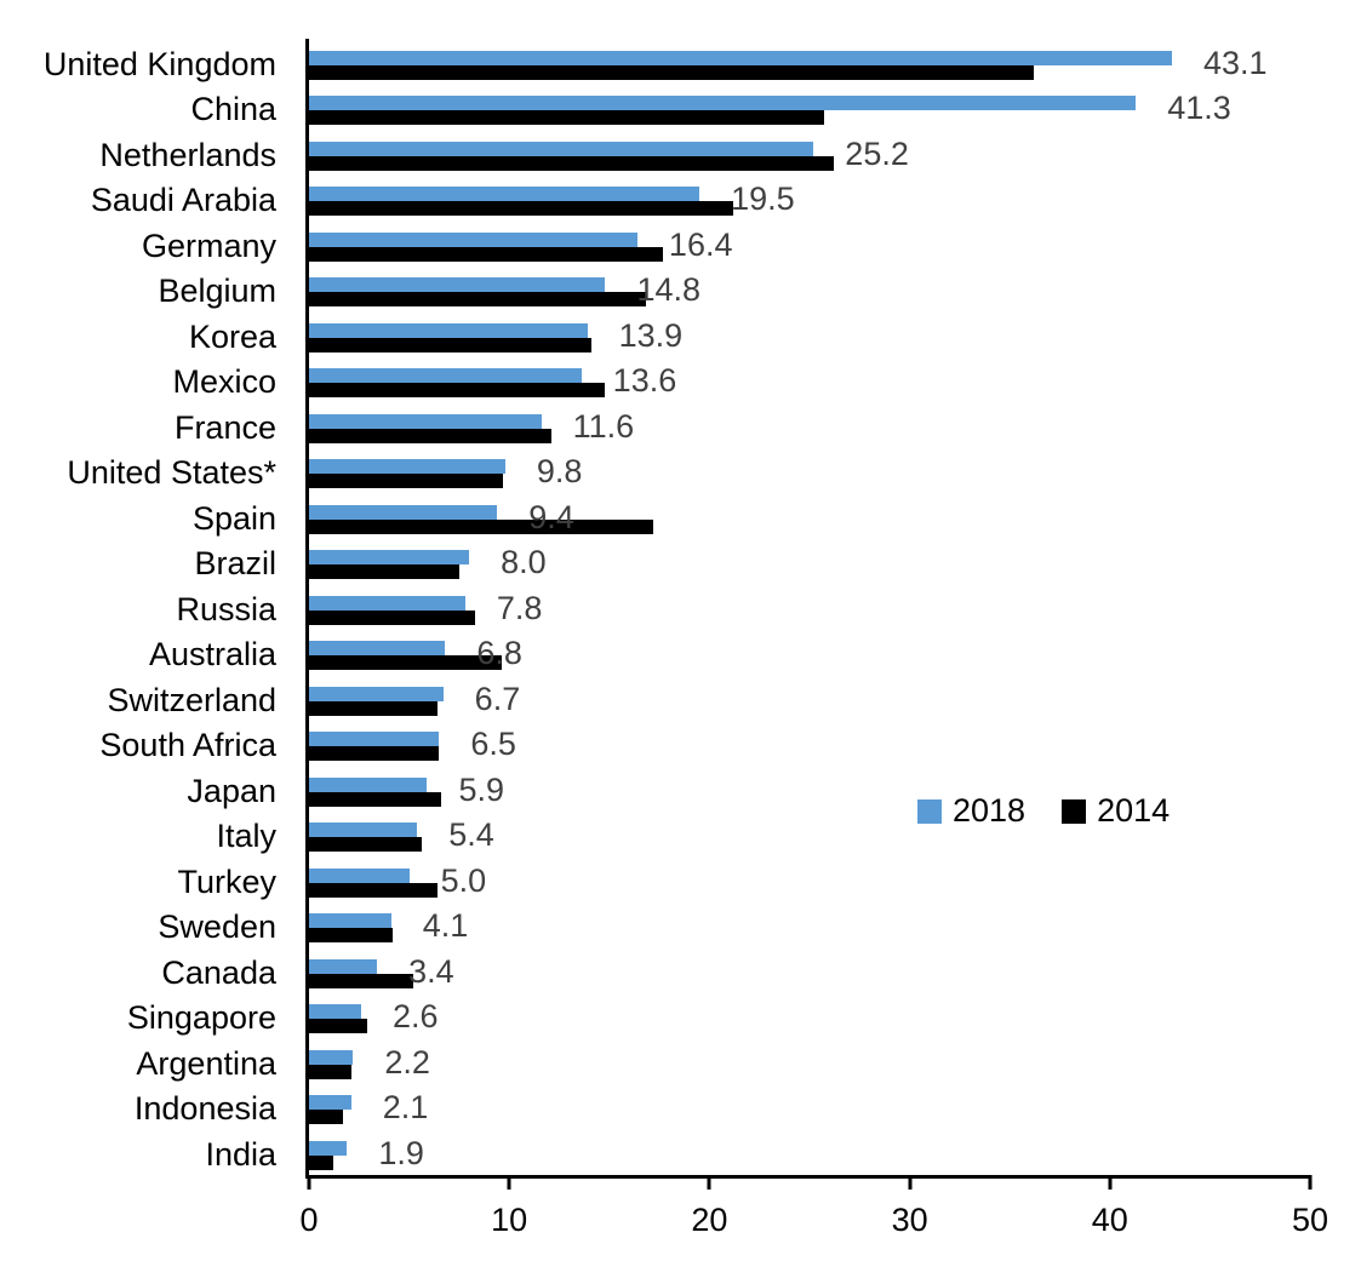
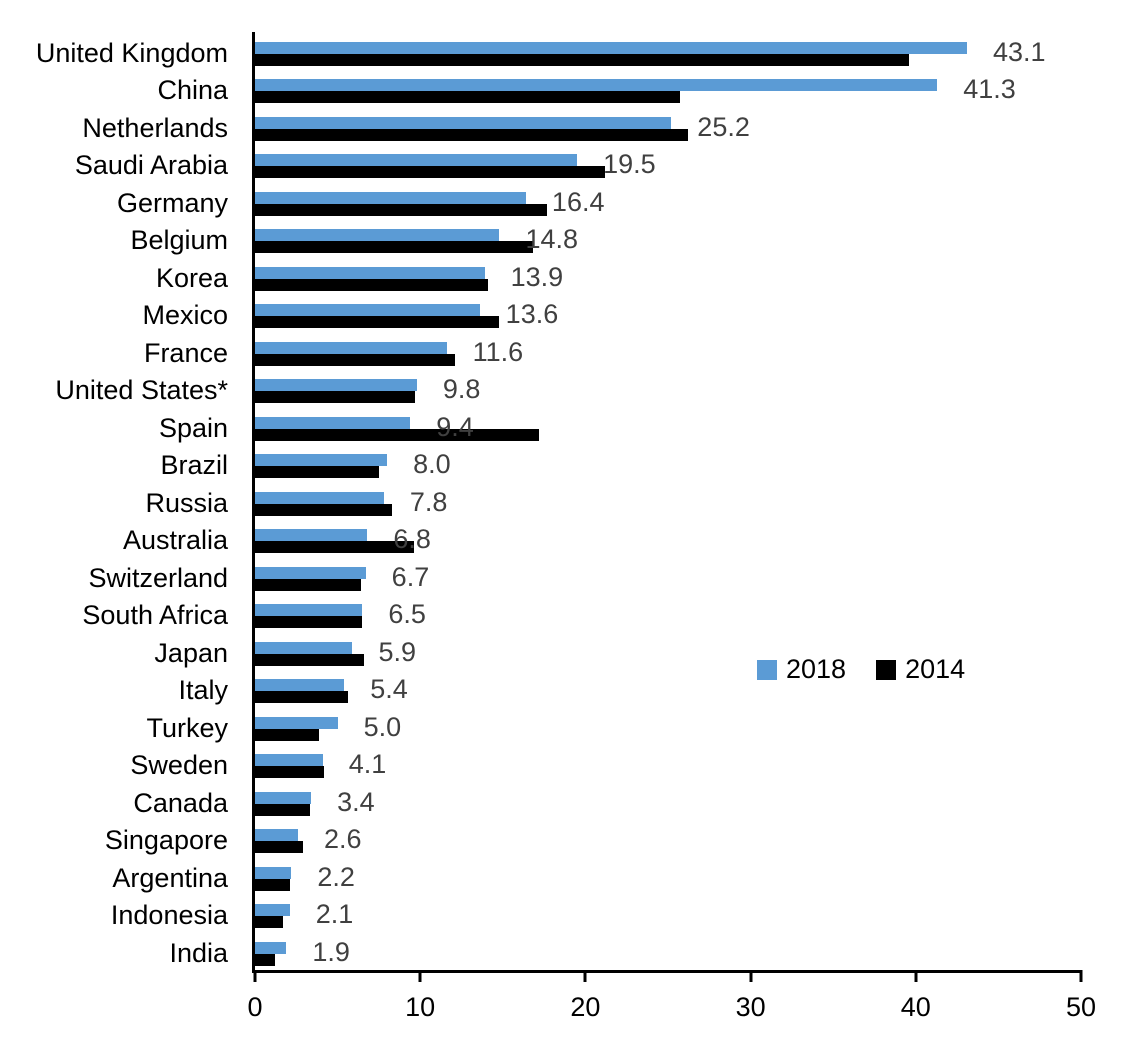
2014/United Kingdom: 36.2 -> 39.6
2014/Turkey: 6.4 -> 3.9
2014/Canada: 5.2 -> 3.3
